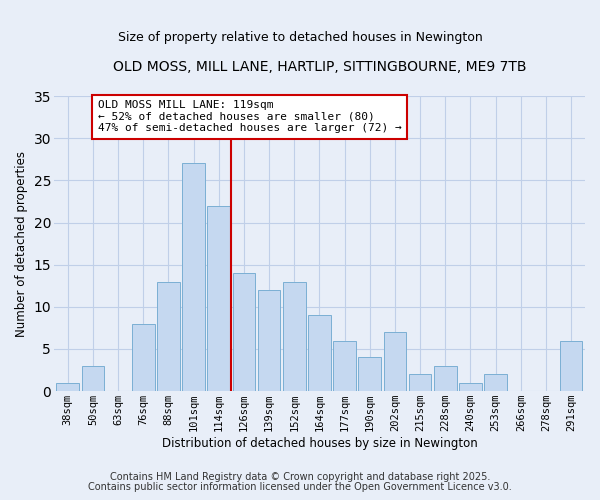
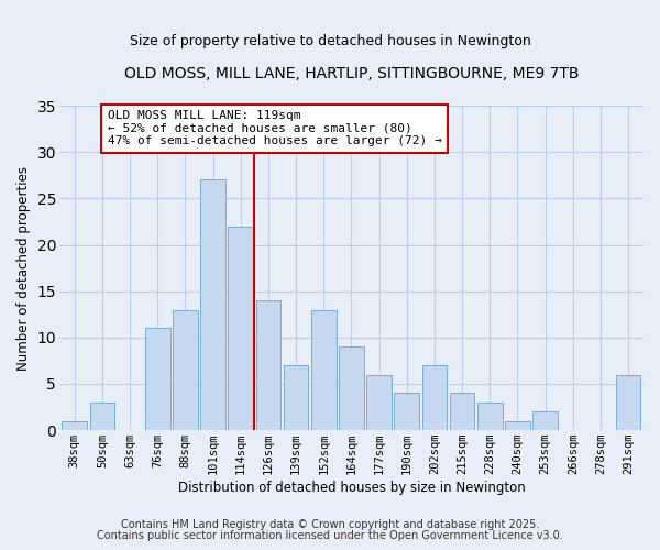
76sqm: 8 -> 11
139sqm: 12 -> 7
215sqm: 2 -> 4
